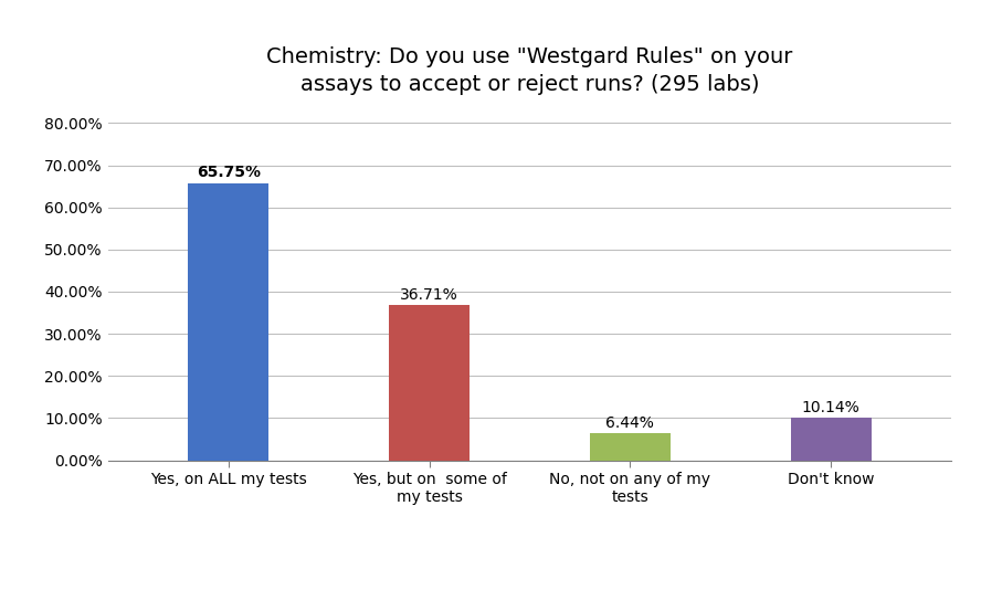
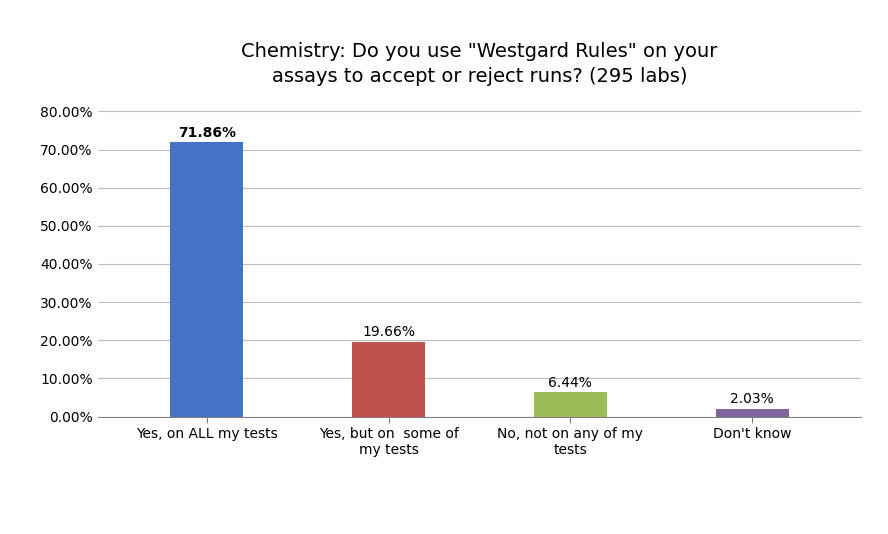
Yes, on ALL my tests: 65.75% -> 71.86%
Yes, but on some of my tests: 36.71% -> 19.66%
Don't know: 10.14% -> 2.03%
